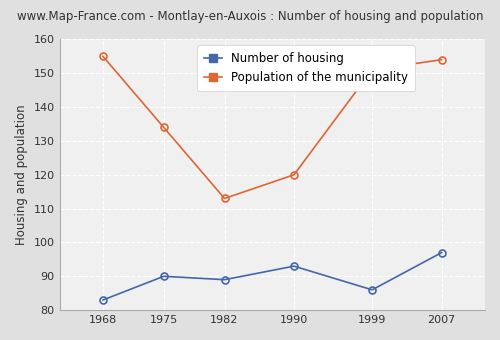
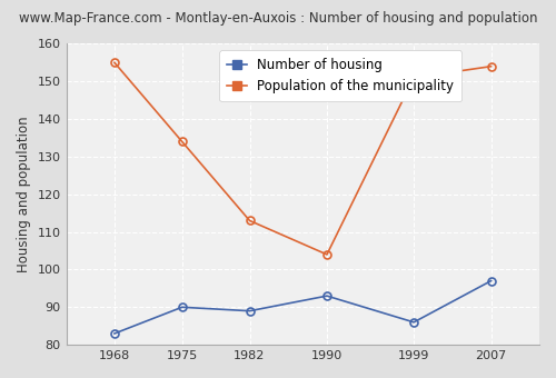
Population of the municipality/1990: 120 -> 104
